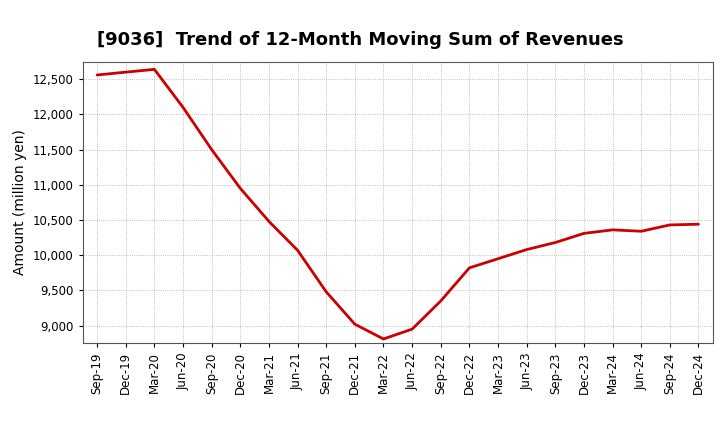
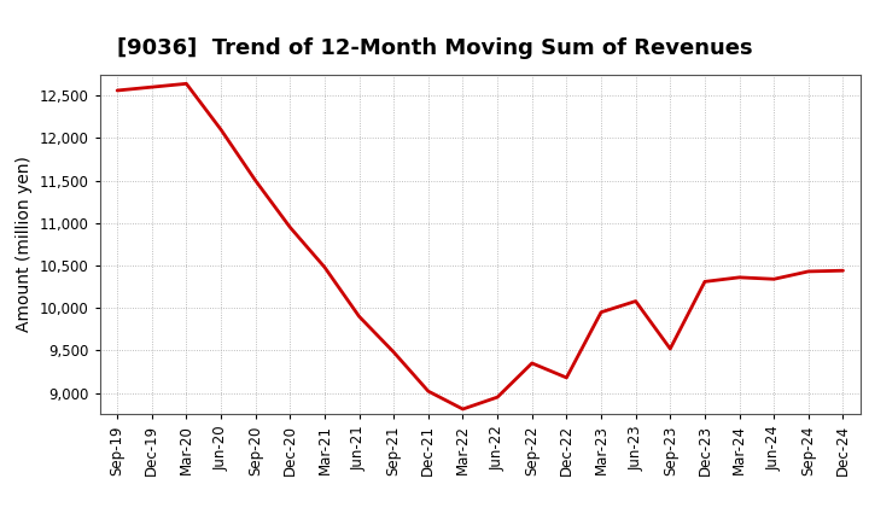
Jun-21: 10,070 -> 9,900
Dec-22: 9,820 -> 9,180
Sep-23: 10,180 -> 9,520
